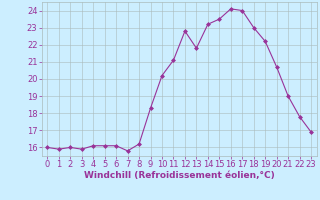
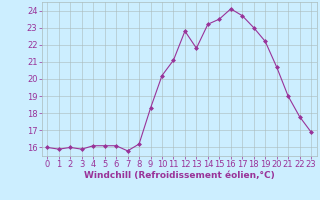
17: 24.0 -> 23.7
